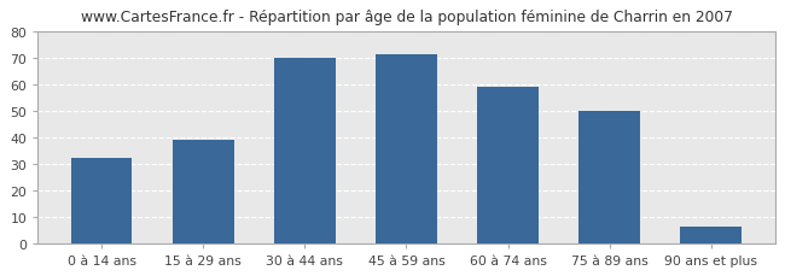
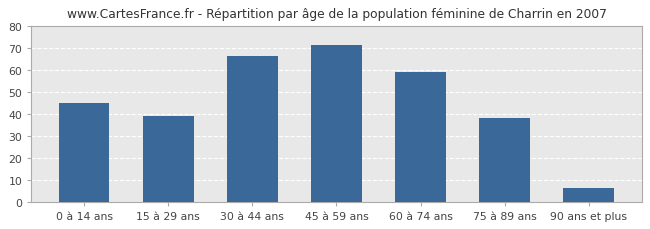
0 à 14 ans: 32 -> 45
30 à 44 ans: 70 -> 66
75 à 89 ans: 50 -> 38
